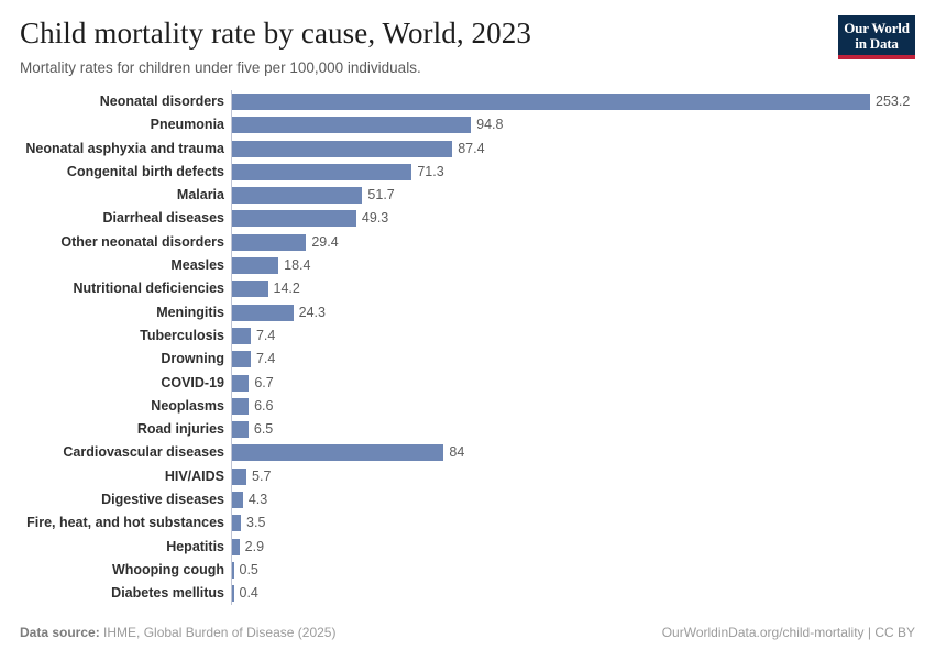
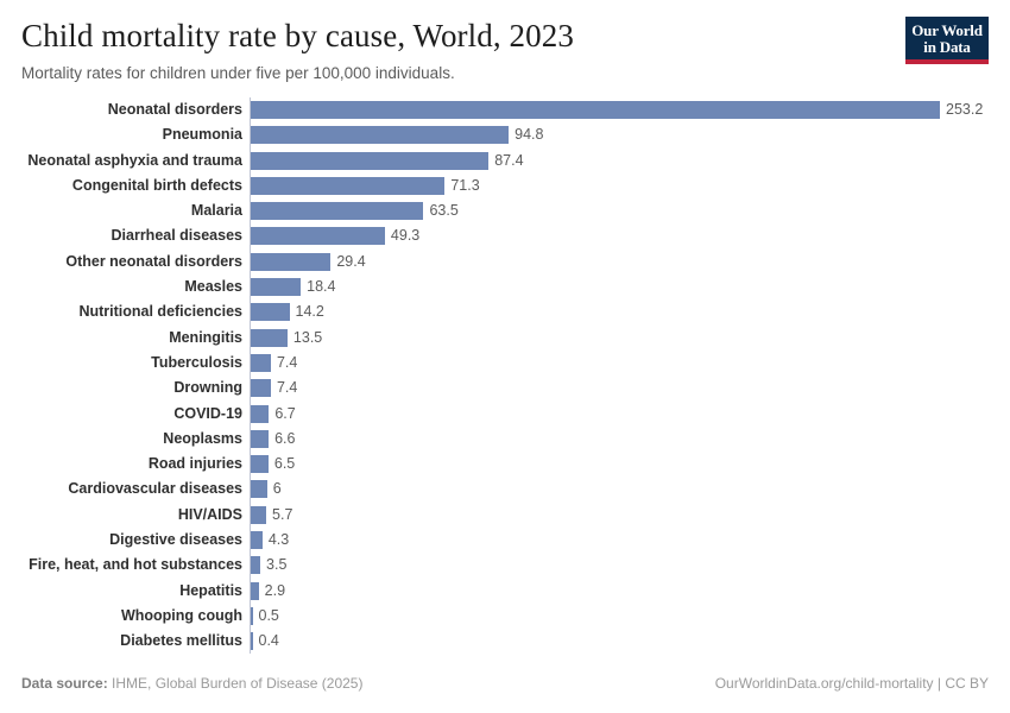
Malaria: 51.7 -> 63.5
Meningitis: 24.3 -> 13.5
Cardiovascular diseases: 84 -> 6
